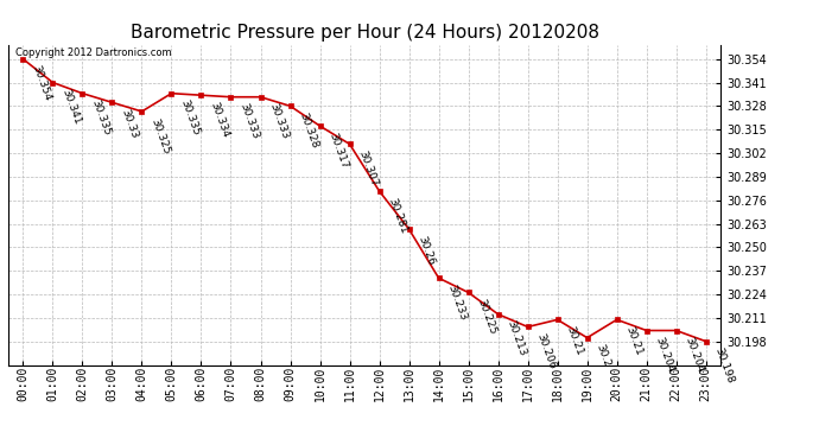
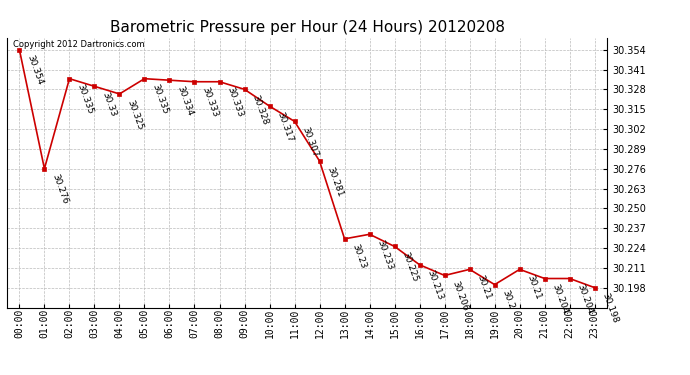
01:00: 30.341 -> 30.276
13:00: 30.26 -> 30.23
